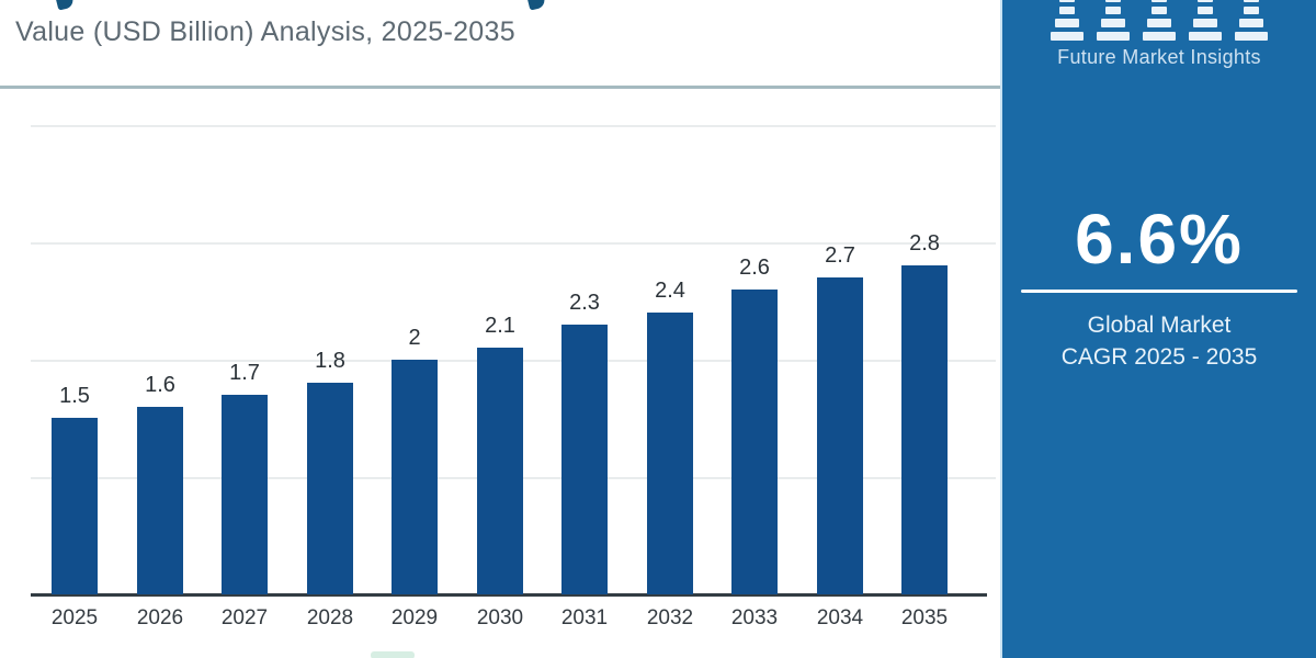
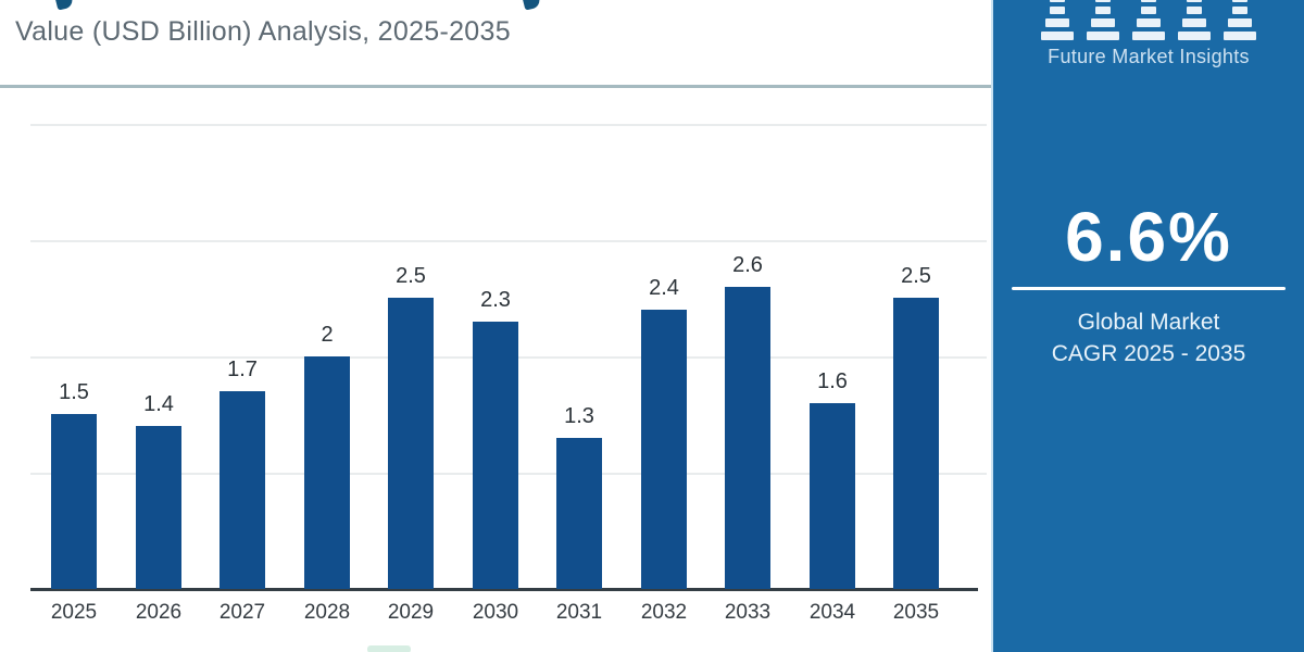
2026: 1.6 -> 1.4
2028: 1.8 -> 2
2029: 2 -> 2.5
2030: 2.1 -> 2.3
2031: 2.3 -> 1.3
2034: 2.7 -> 1.6
2035: 2.8 -> 2.5
